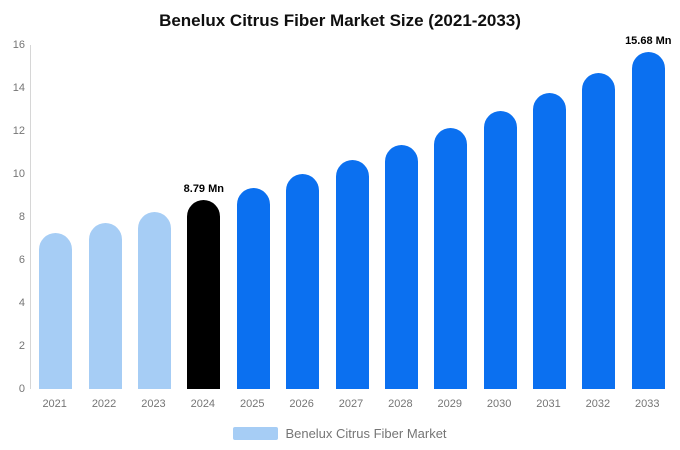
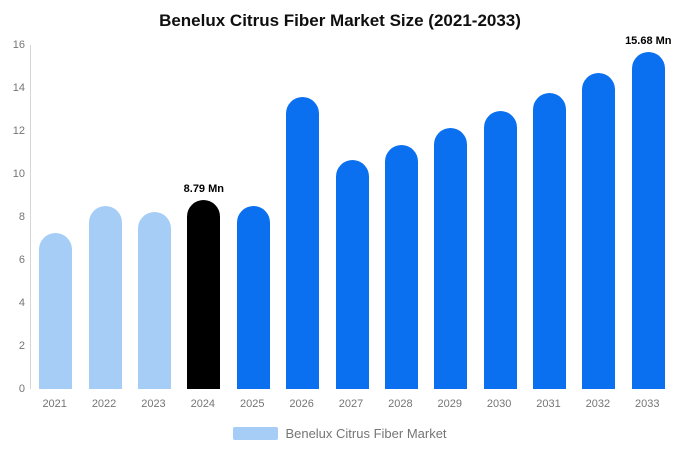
2022: 7.7 -> 8.5
2025: 9.4 -> 8.5
2026: 10.0 -> 13.6
